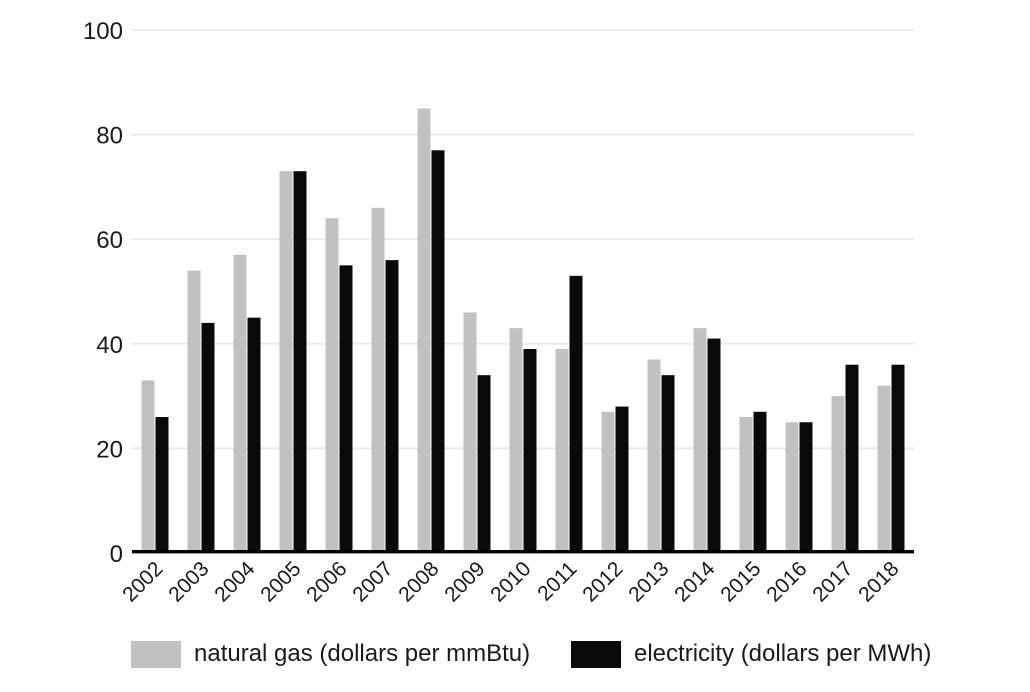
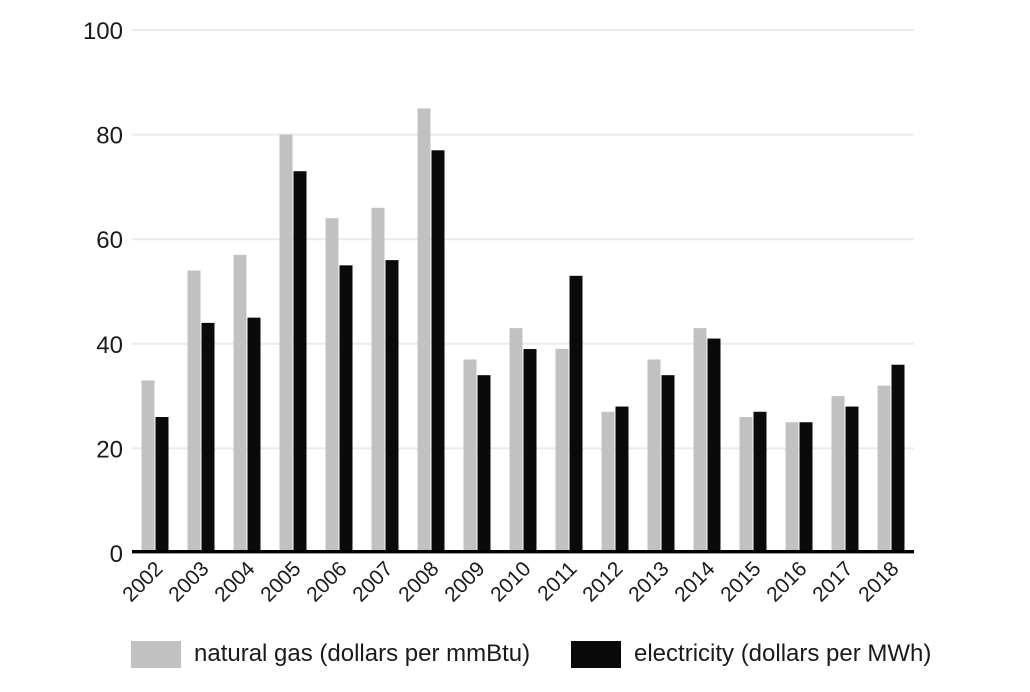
natural gas (dollars per mmBtu)/2005: 73 -> 80
natural gas (dollars per mmBtu)/2009: 46 -> 37
electricity (dollars per MWh)/2017: 36 -> 28
